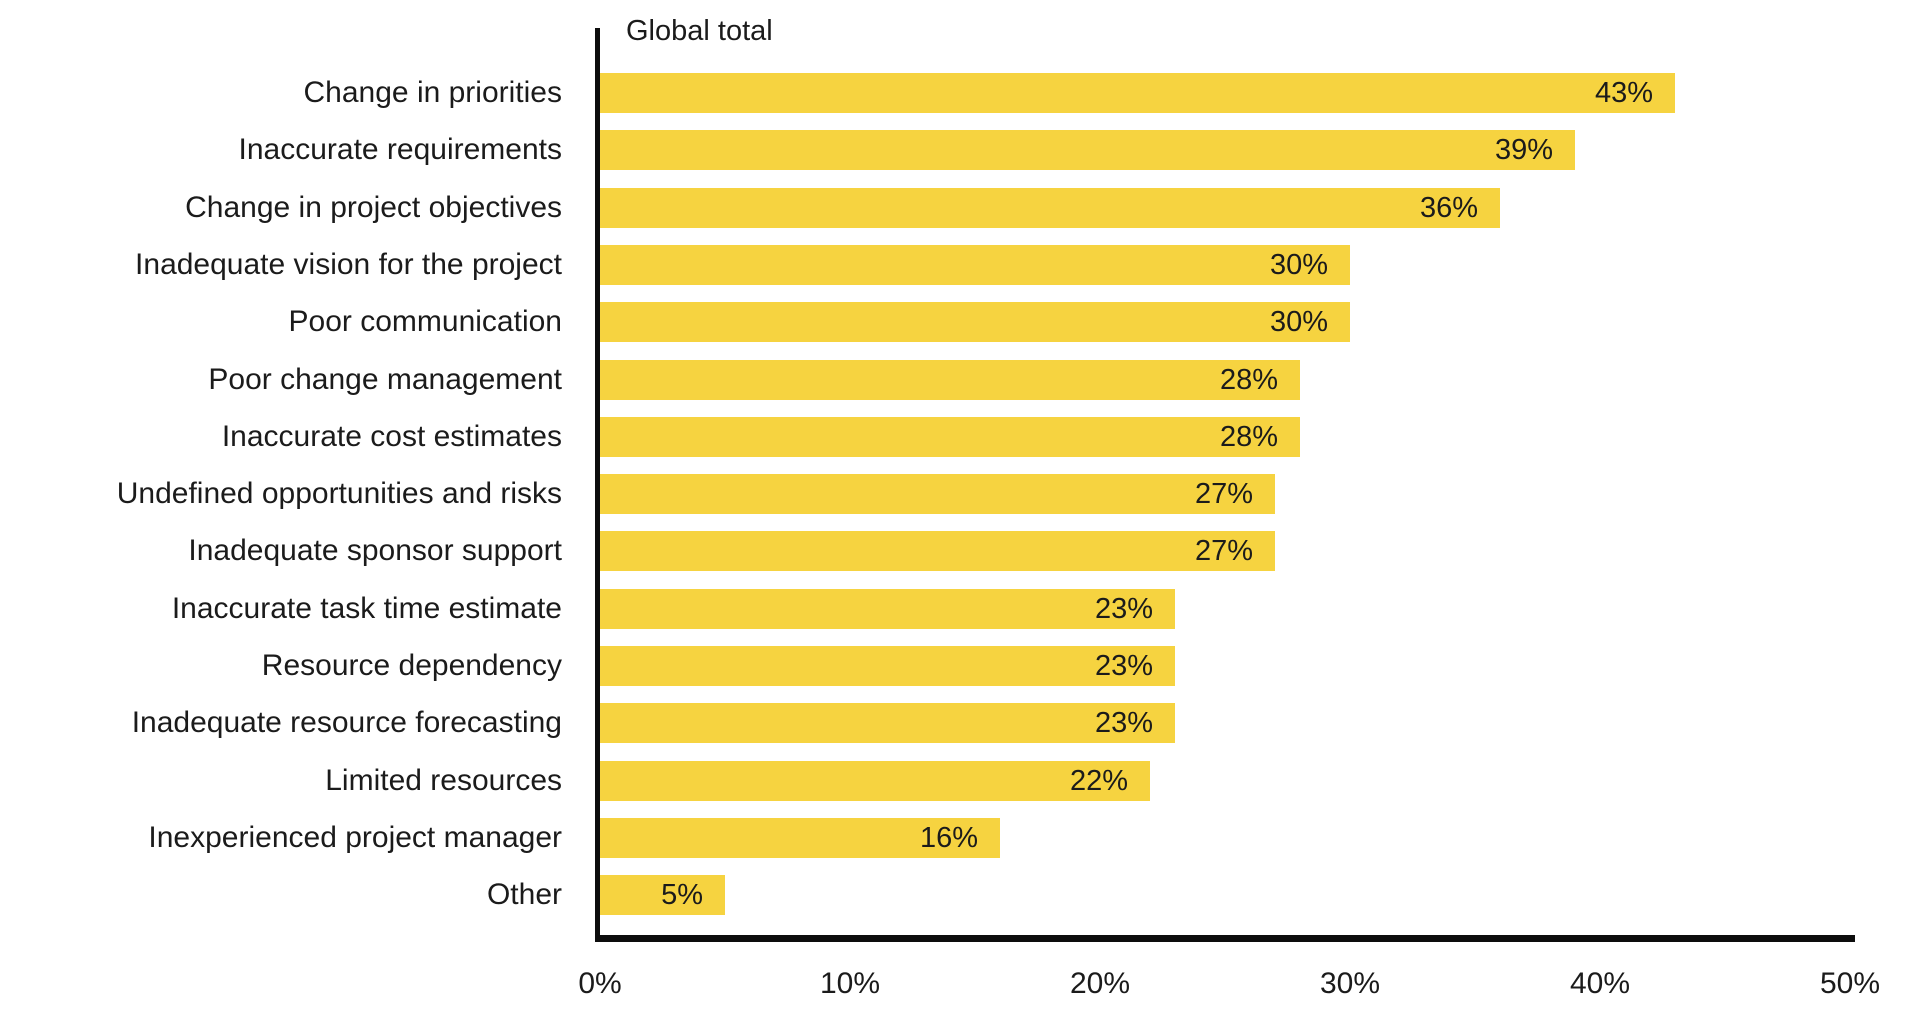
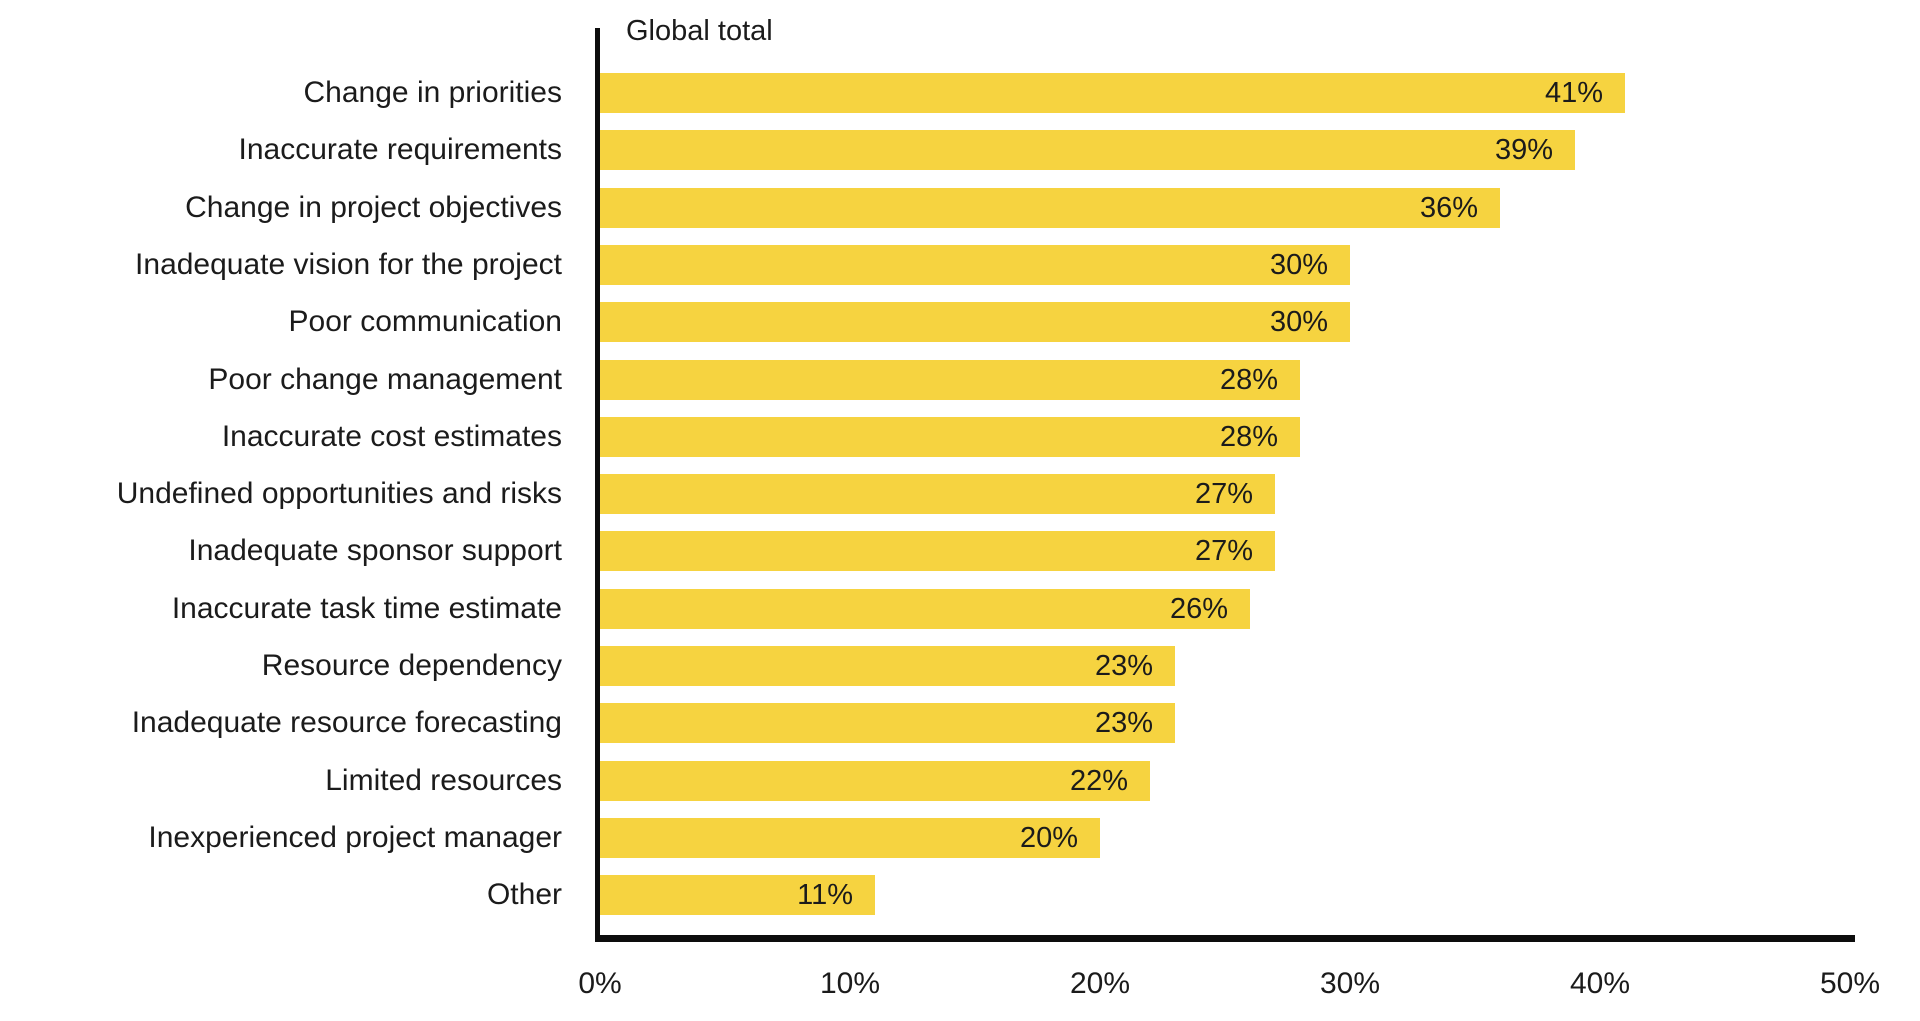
Change in priorities: 43% -> 41%
Inaccurate task time estimate: 23% -> 26%
Inexperienced project manager: 16% -> 20%
Other: 5% -> 11%
